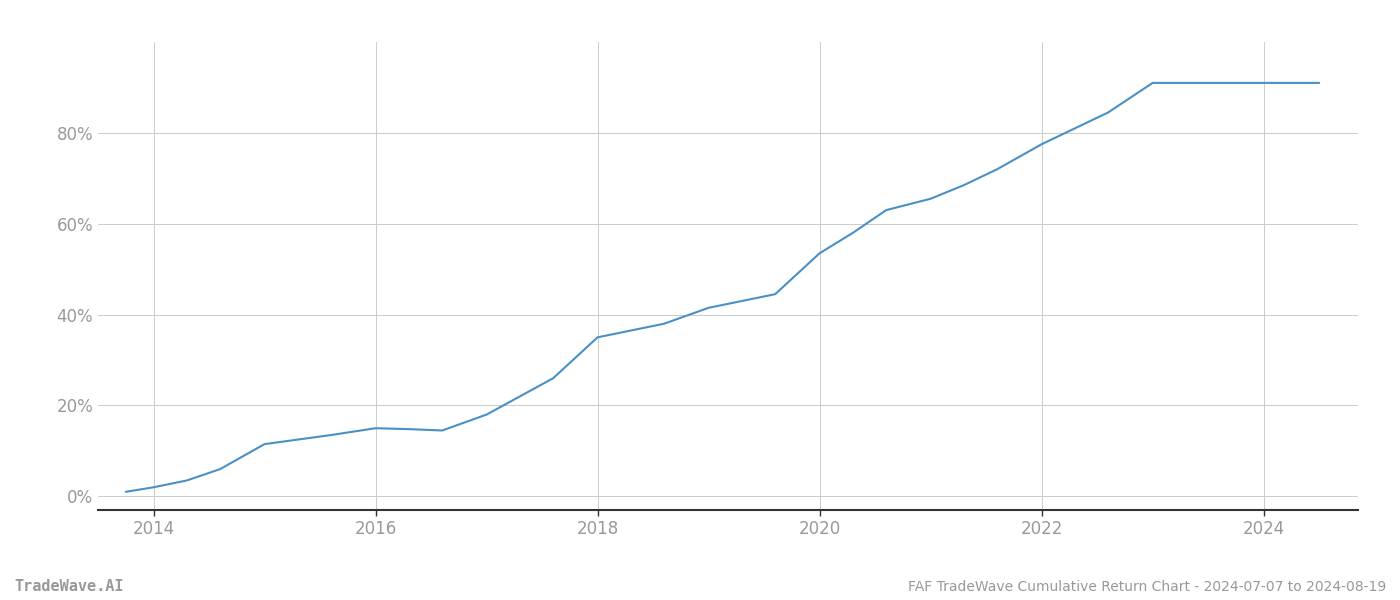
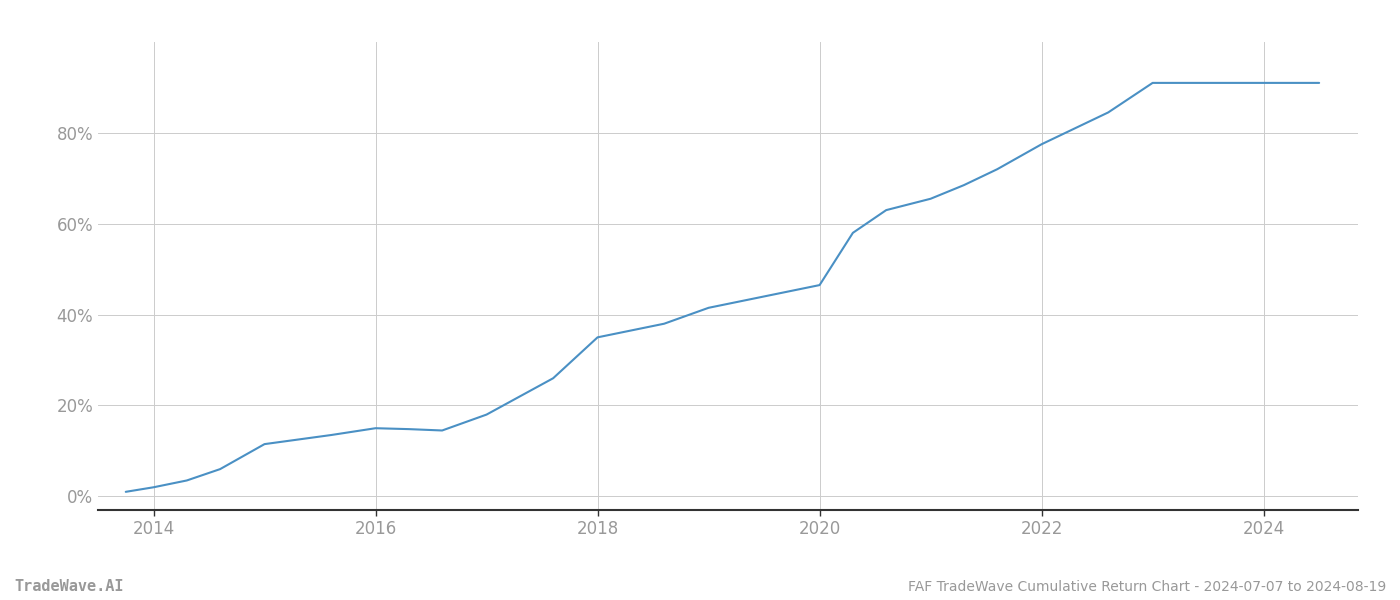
2020: 53.5% -> 46.5%
